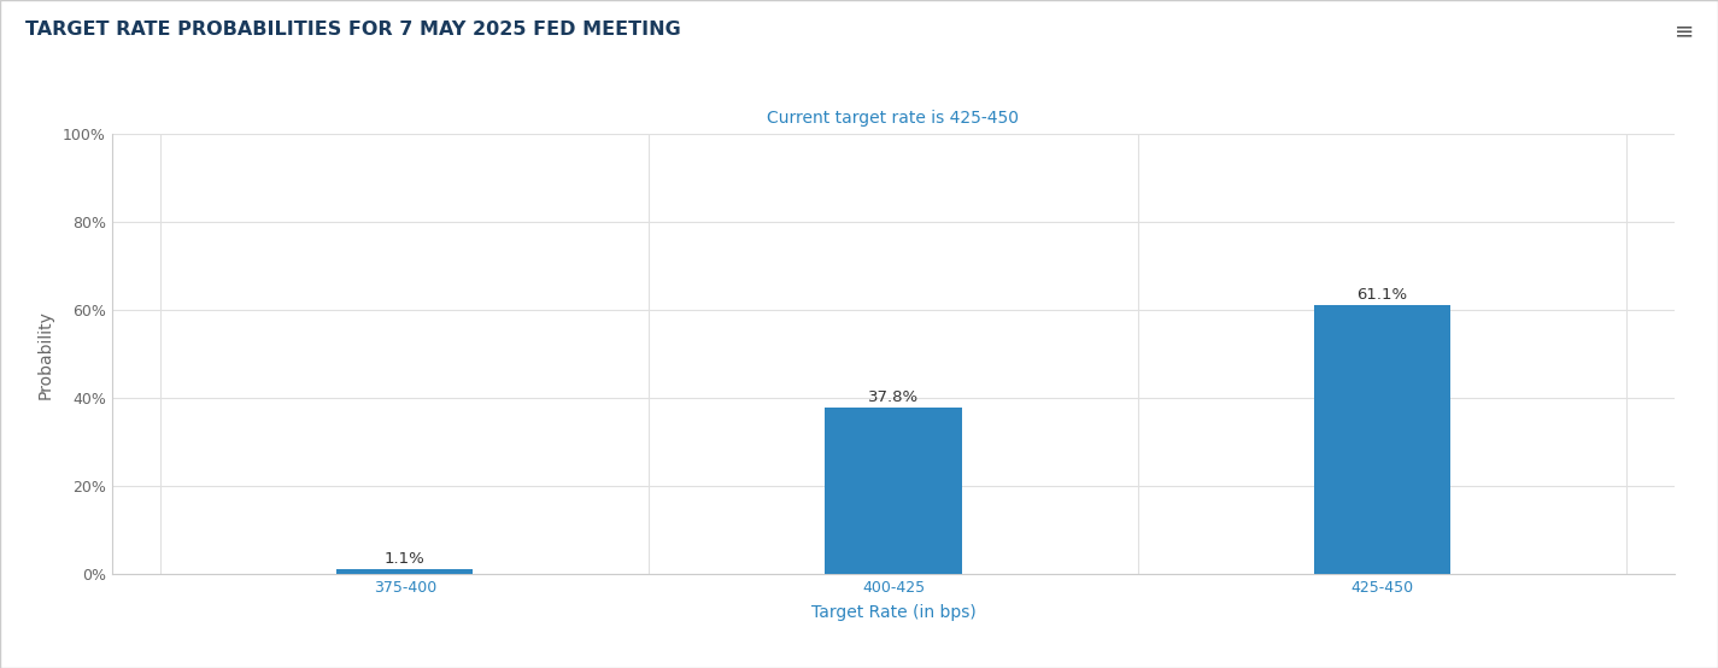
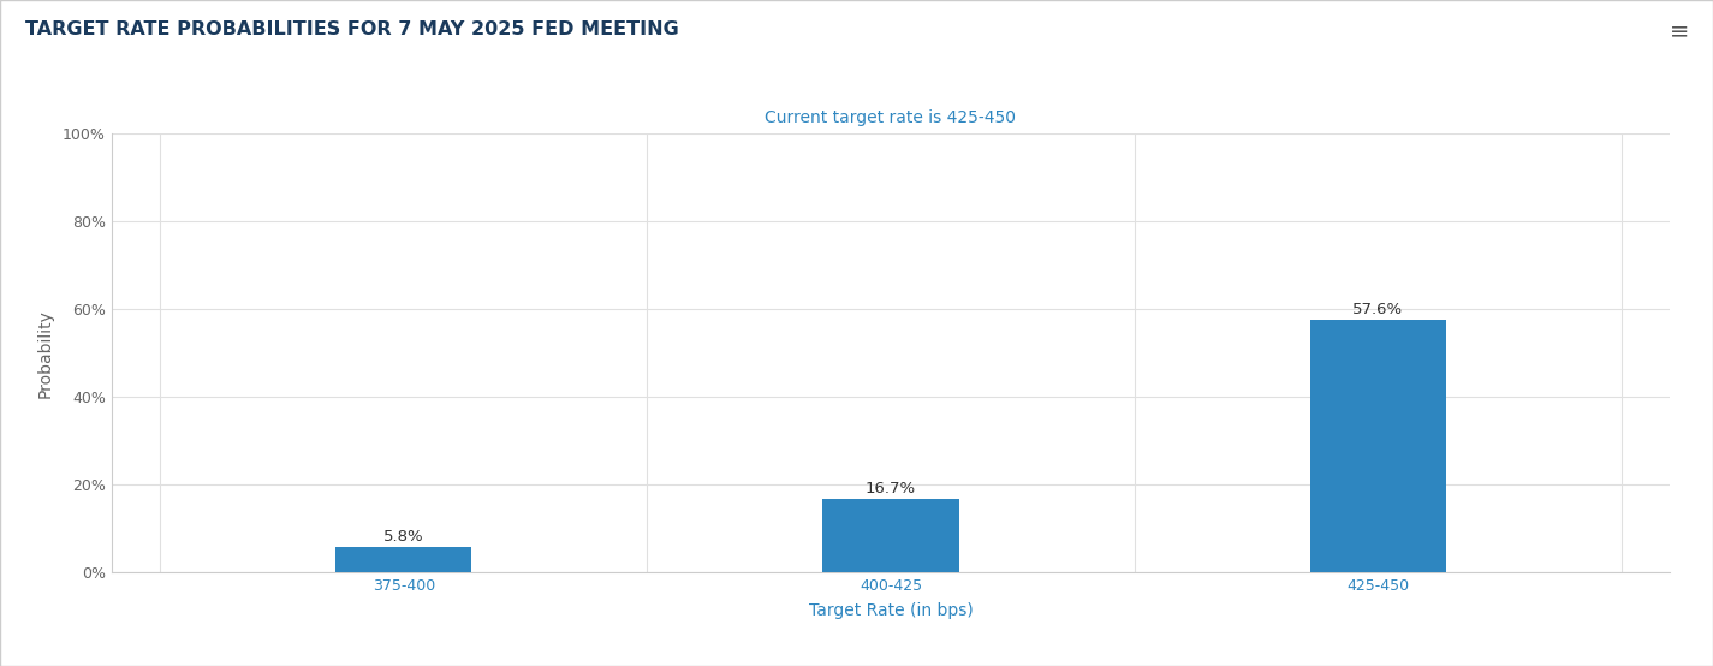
375-400: 1.1% -> 5.8%
400-425: 37.8% -> 16.7%
425-450: 61.1% -> 57.6%
